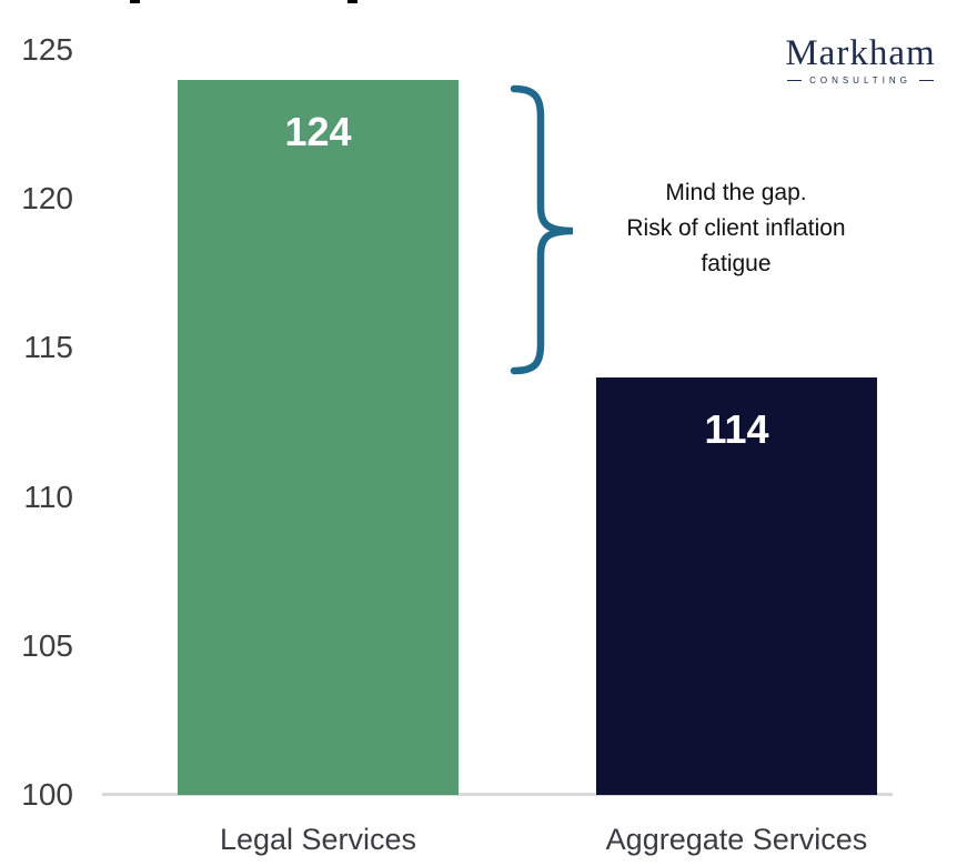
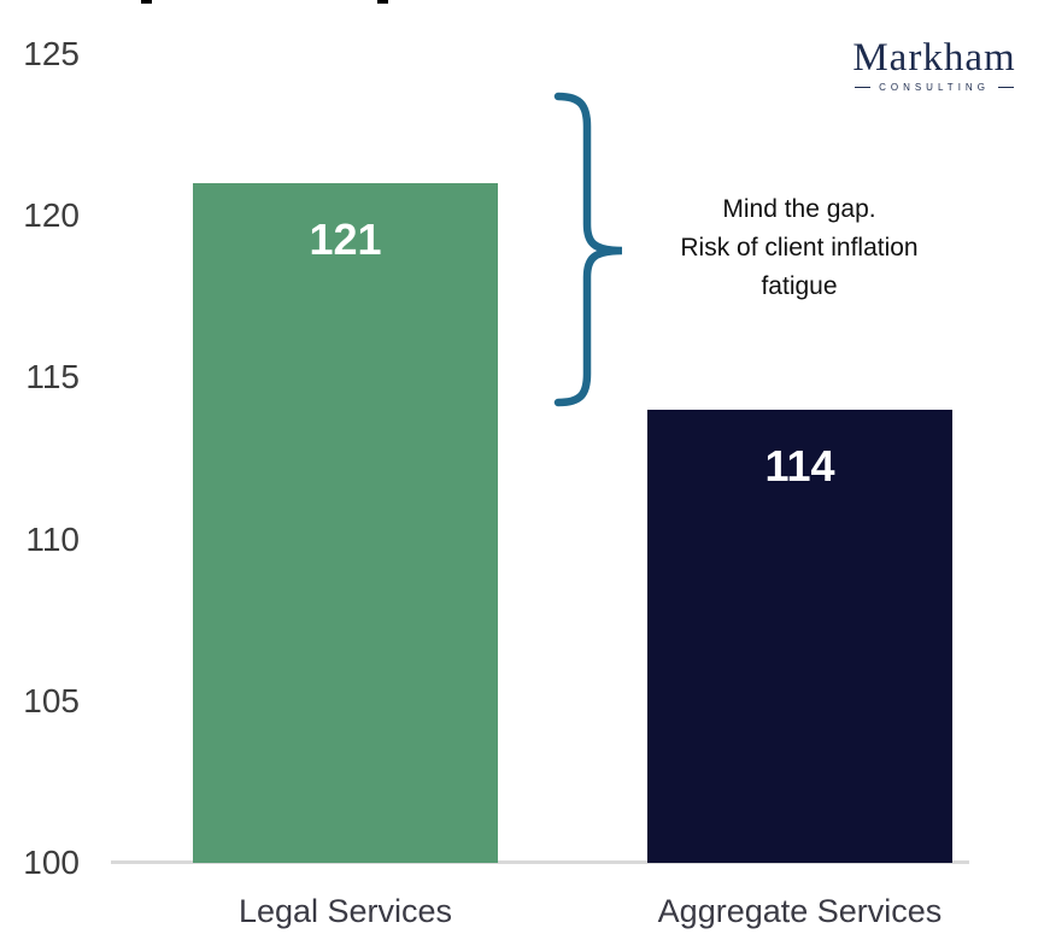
Legal Services: 124 -> 121
